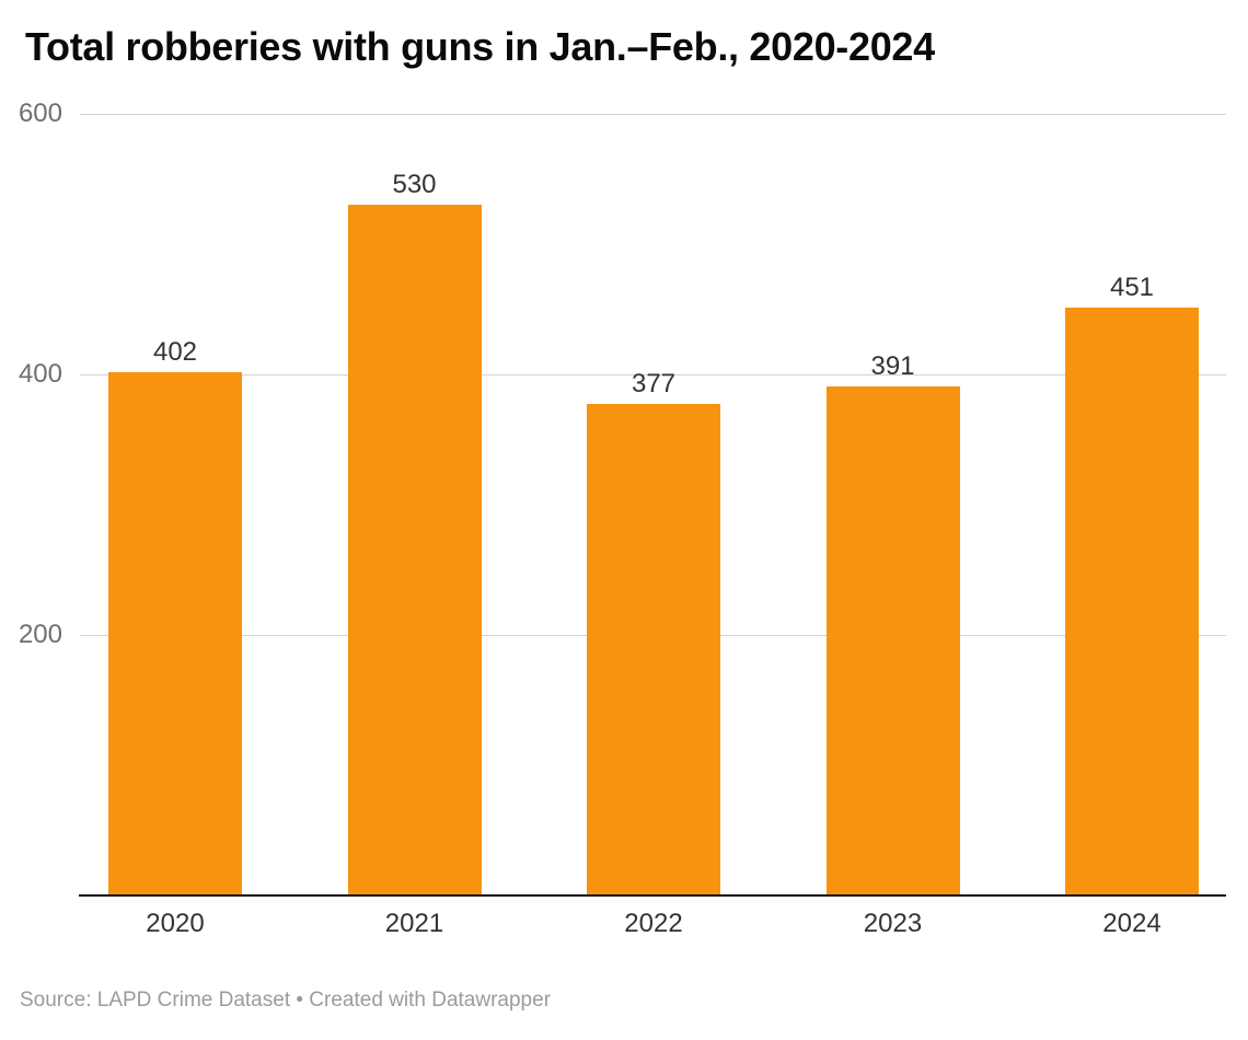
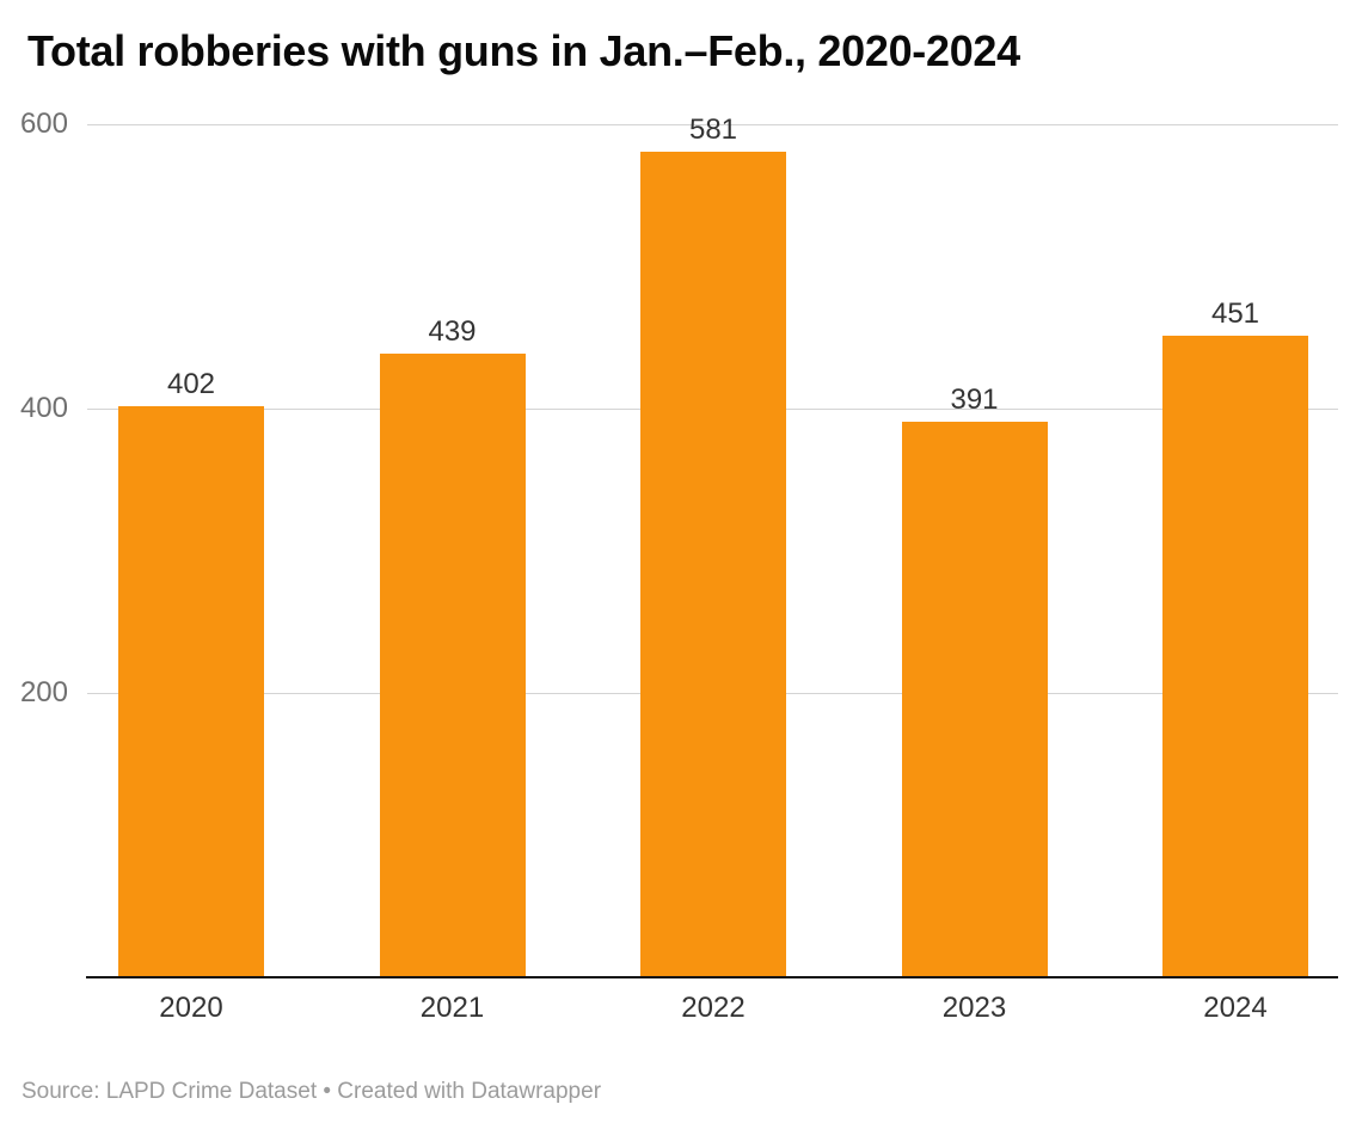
2021: 530 -> 439
2022: 377 -> 581
